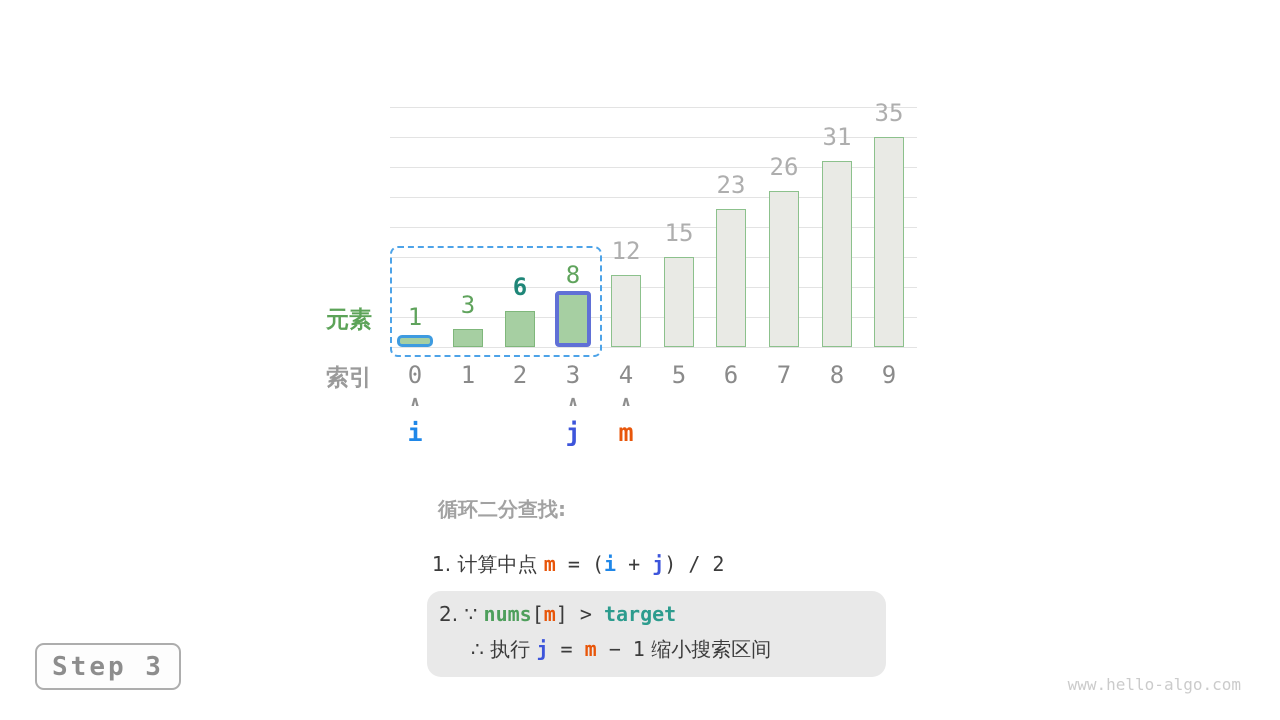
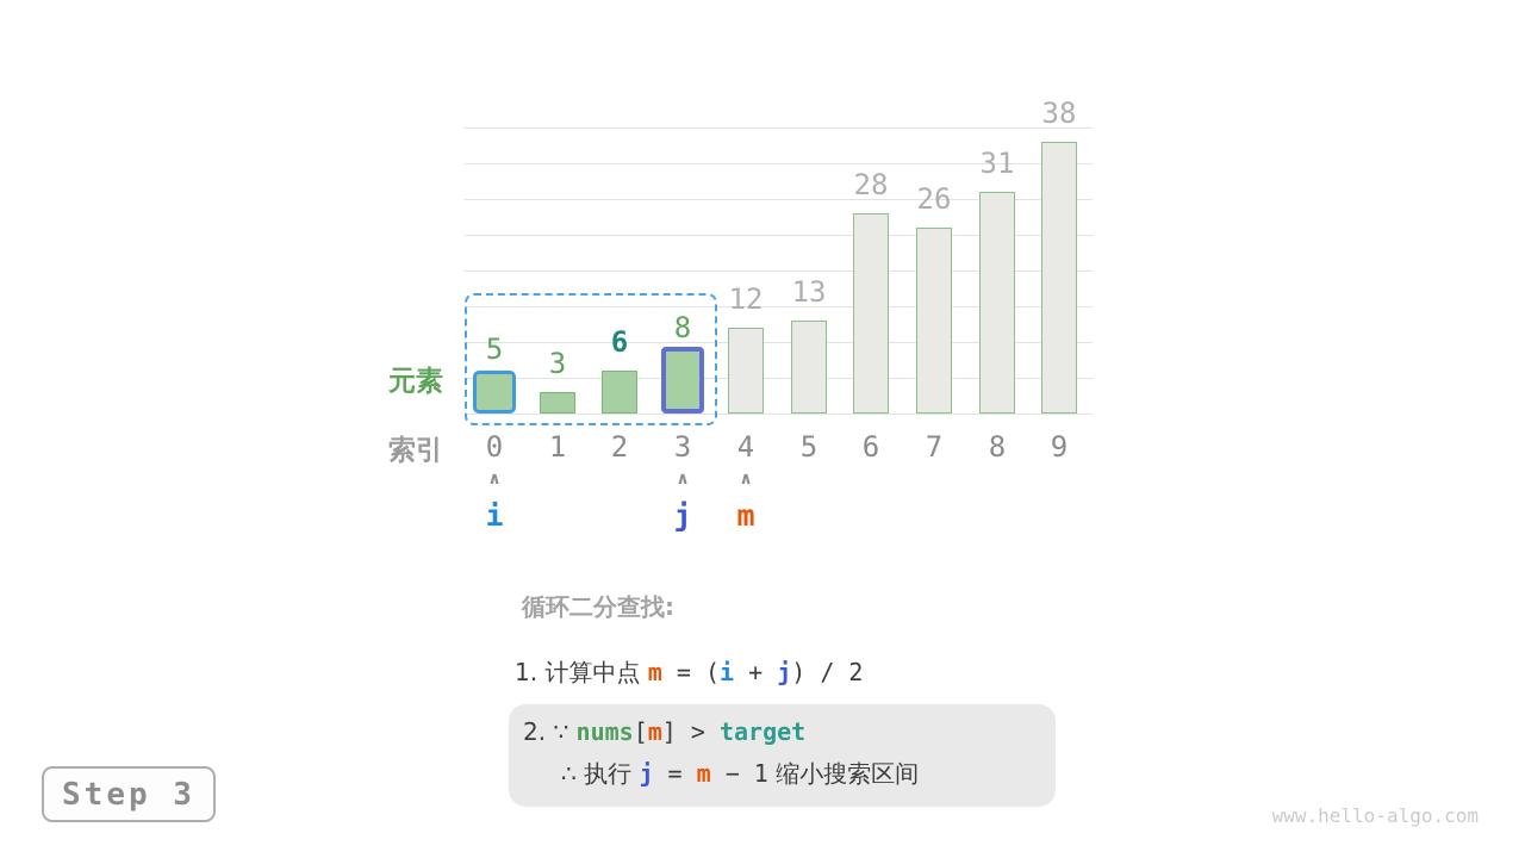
0: 1 -> 5
5: 15 -> 13
6: 23 -> 28
9: 35 -> 38
